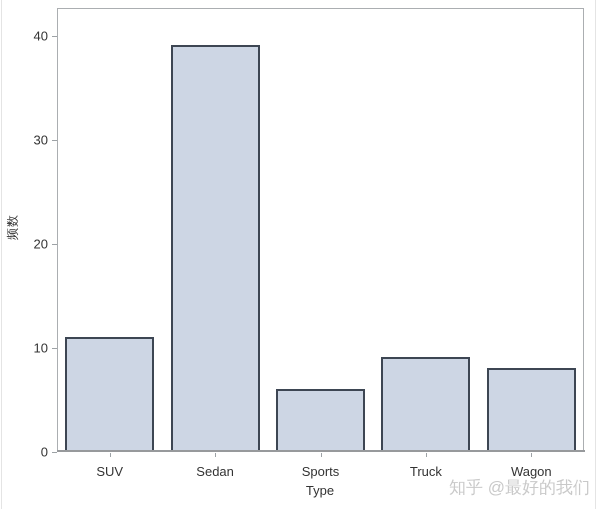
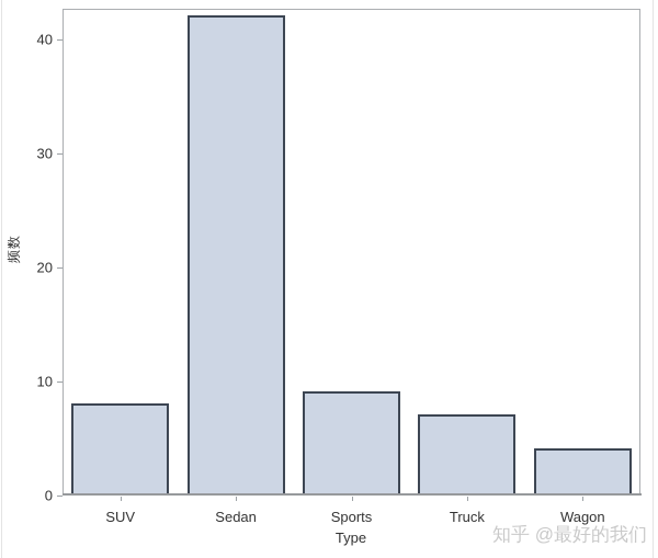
SUV: 11 -> 8
Sedan: 39 -> 42
Sports: 6 -> 9
Truck: 9 -> 7
Wagon: 8 -> 4
